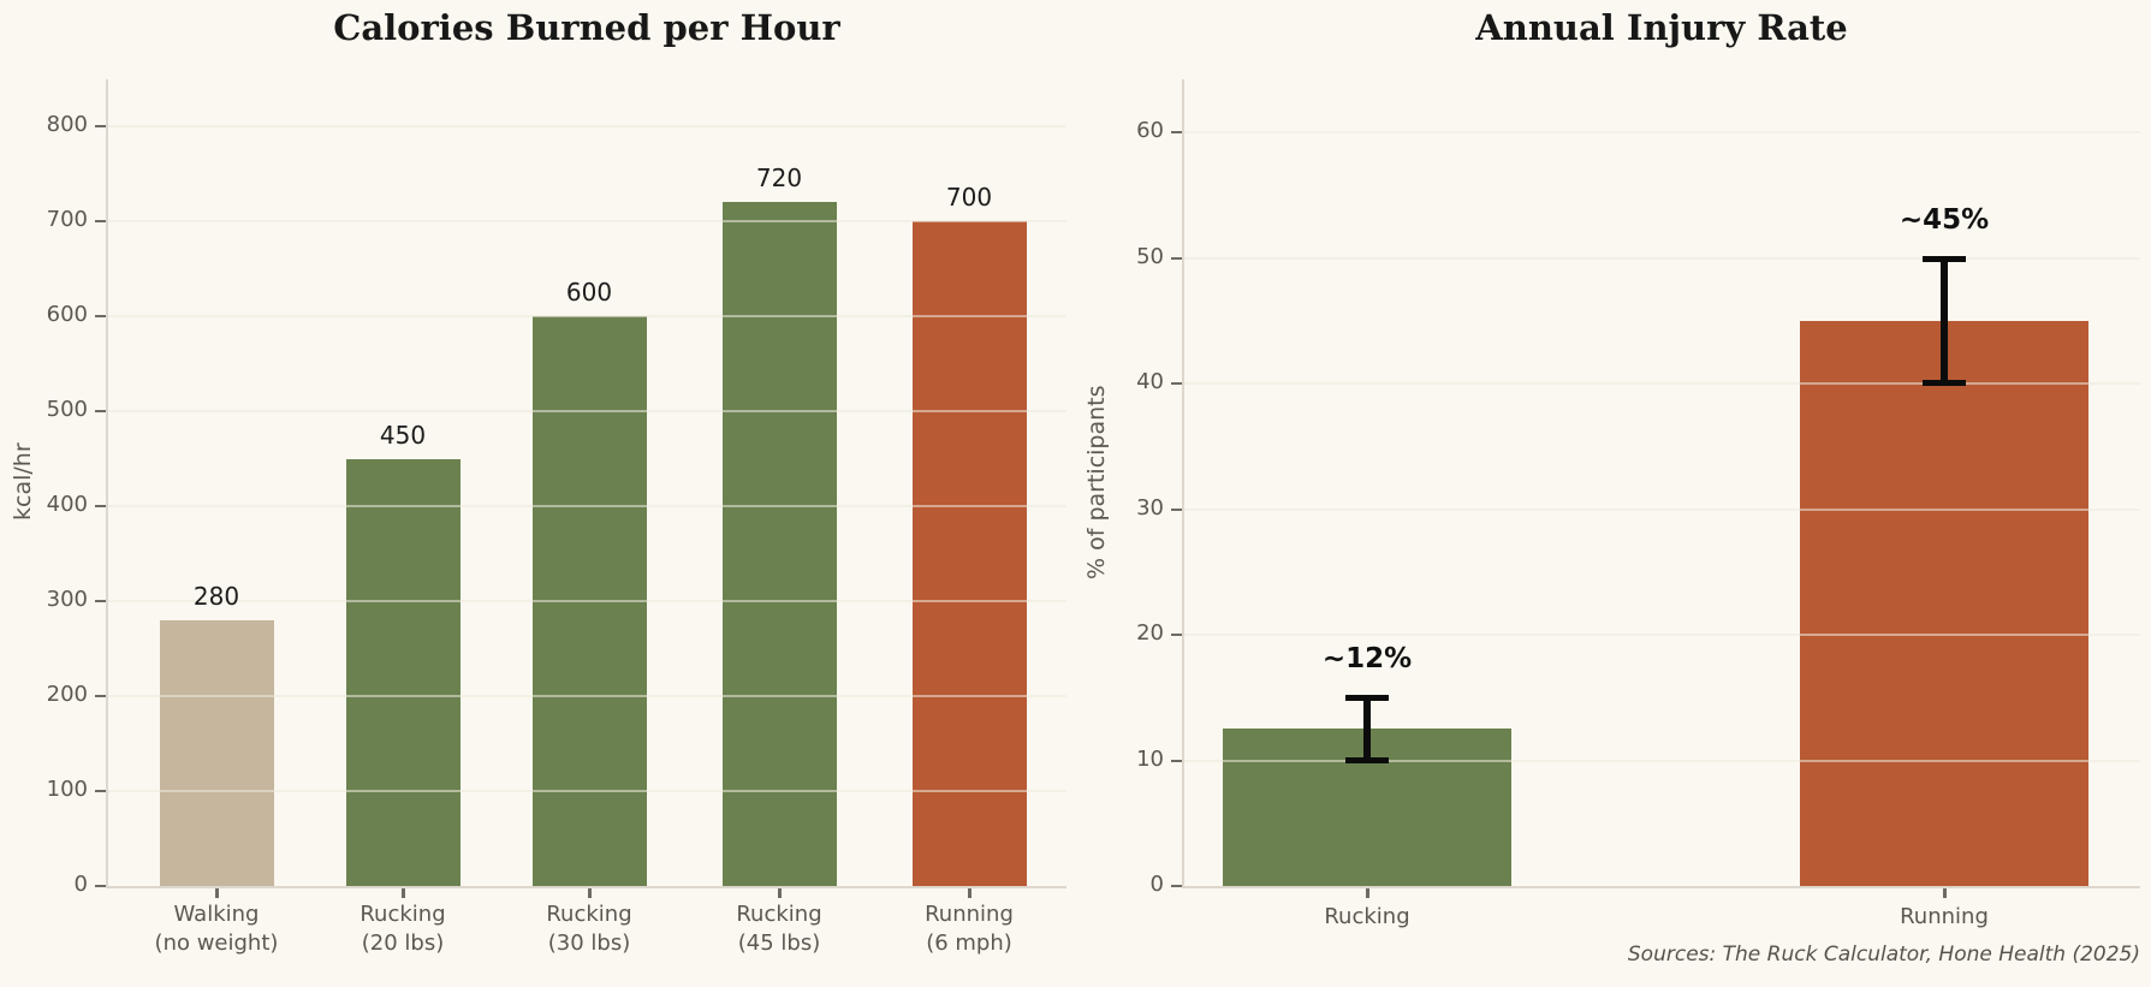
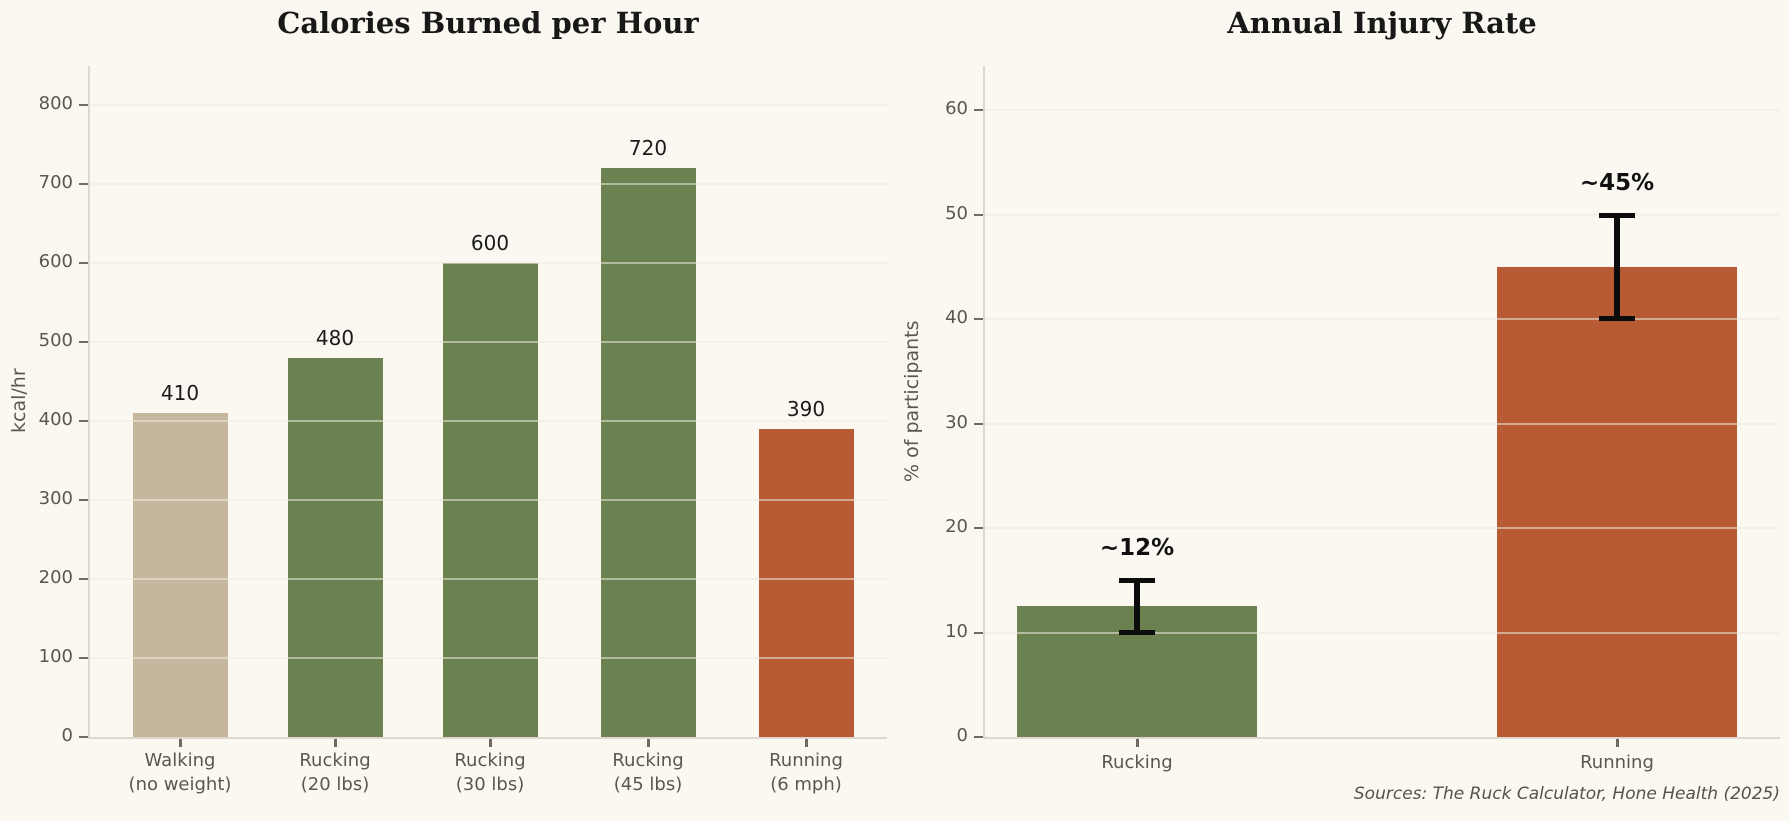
Calories Burned per Hour/Walking (no weight): 280 -> 410
Calories Burned per Hour/Rucking (20 lbs): 450 -> 480
Calories Burned per Hour/Running (6 mph): 700 -> 390
